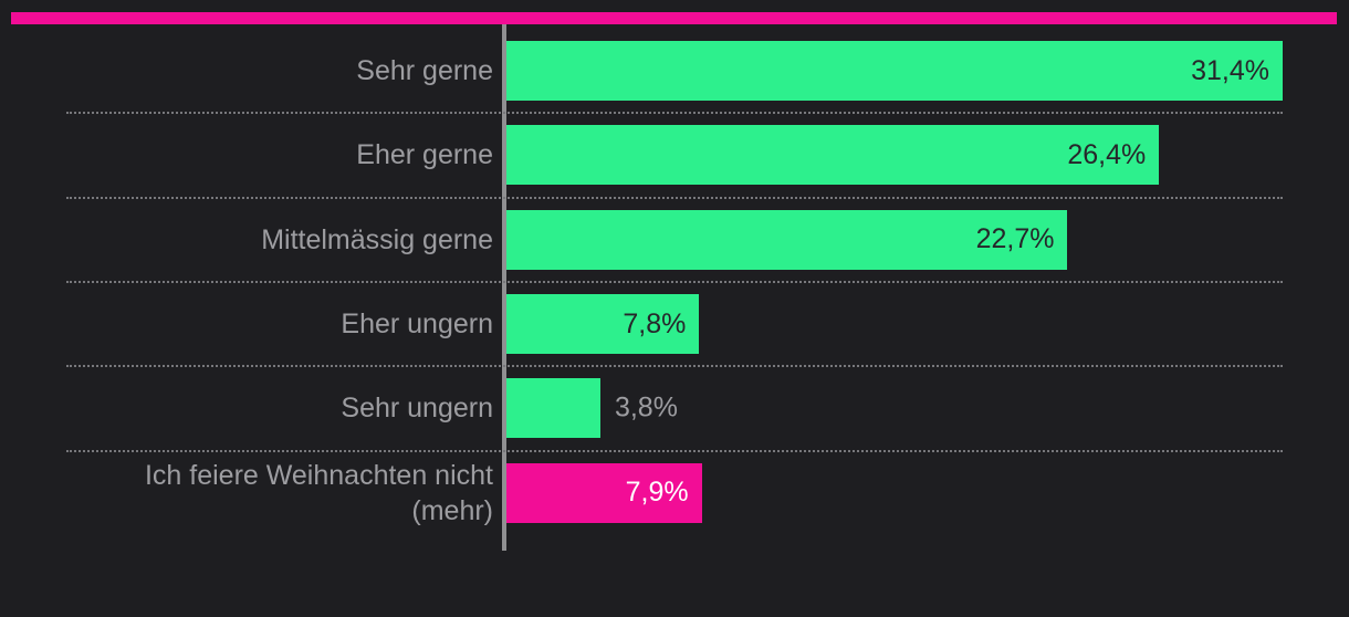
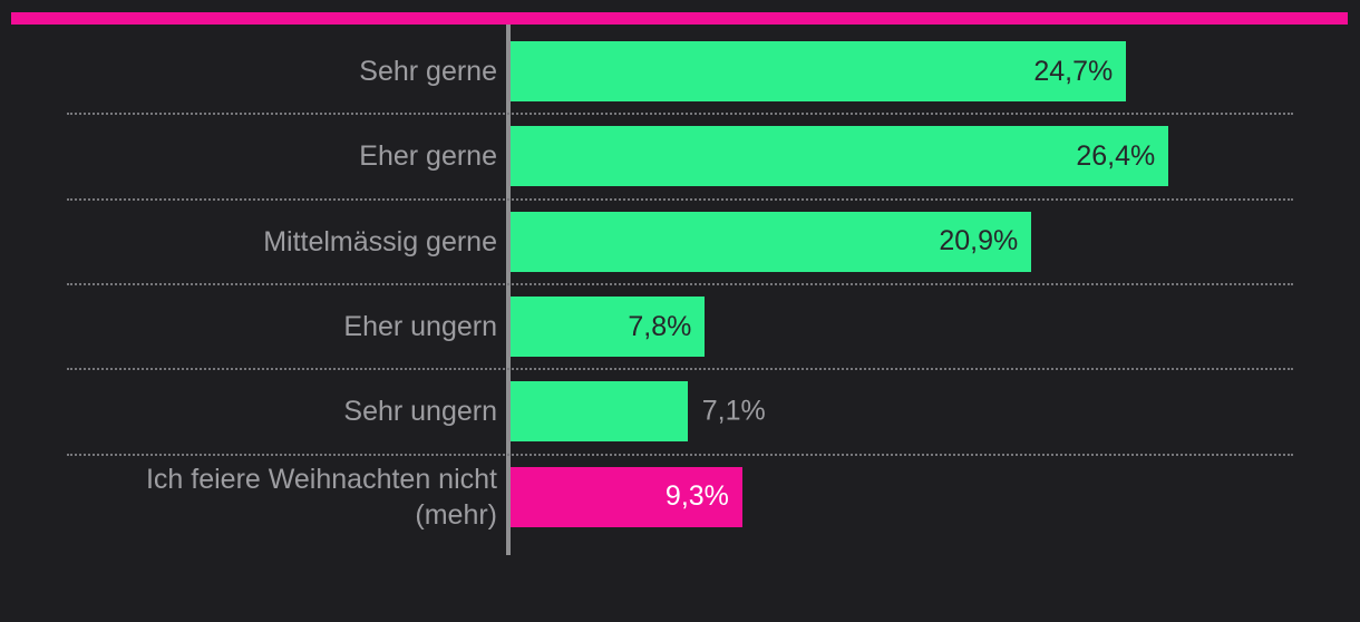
Sehr gerne: 31,4% -> 24,7%
Mittelmässig gerne: 22,7% -> 20,9%
Sehr ungern: 3,8% -> 7,1%
Ich feiere Weihnachten nicht (mehr): 7,9% -> 9,3%
